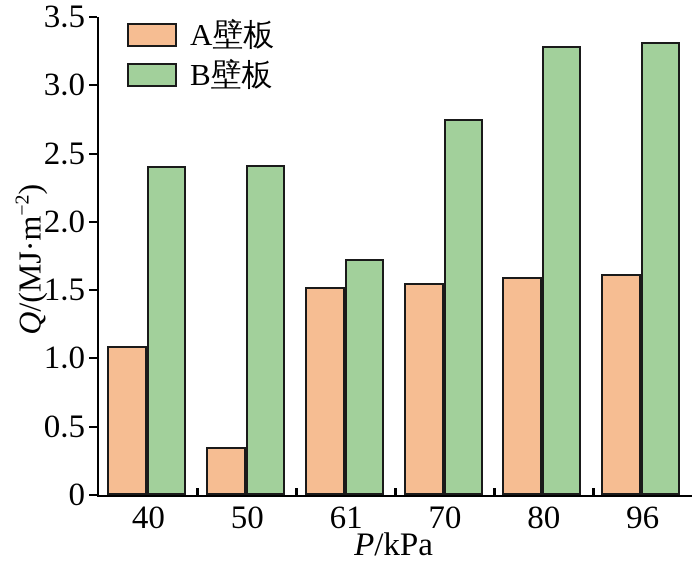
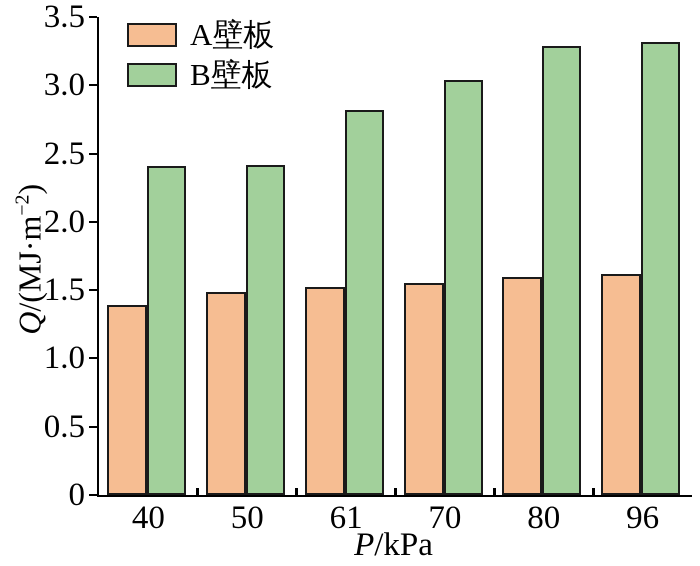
A壁板/40: 1.09 -> 1.39
A壁板/50: 0.35 -> 1.49
B壁板/61: 1.73 -> 2.82
B壁板/70: 2.75 -> 3.04
